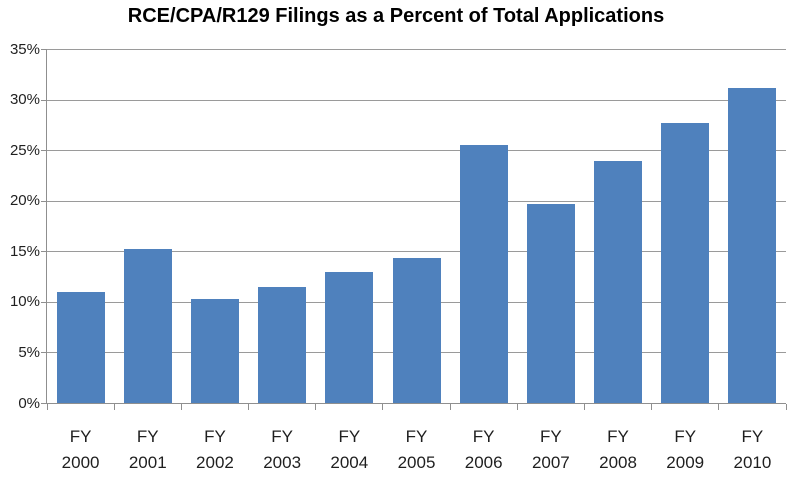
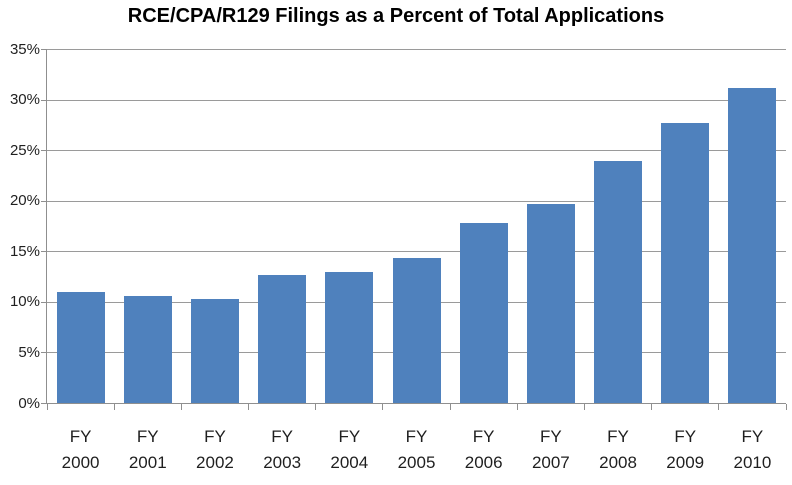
FY 2001: 15.3% -> 10.6%
FY 2003: 11.5% -> 12.7%
FY 2006: 25.6% -> 17.8%
